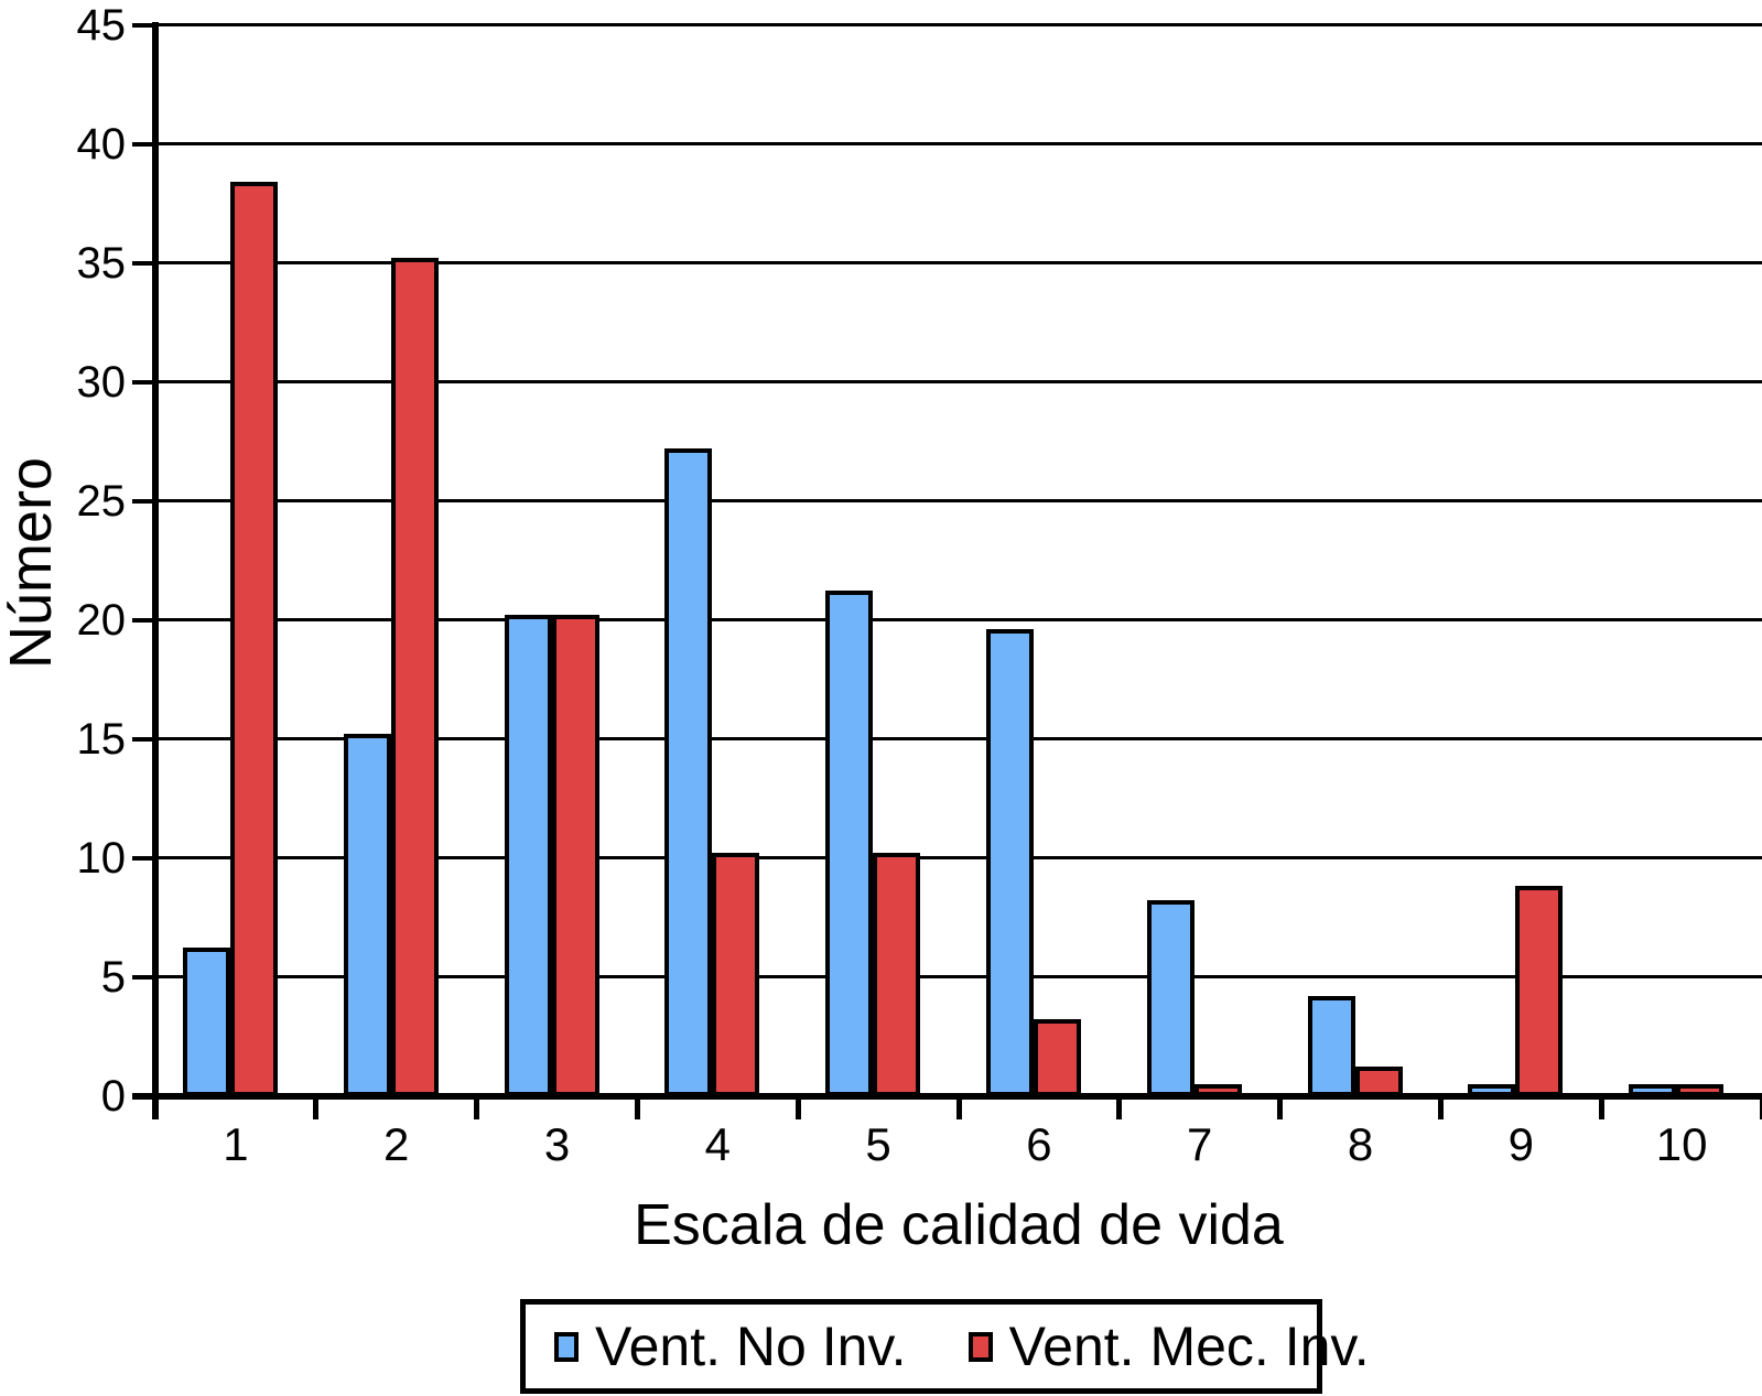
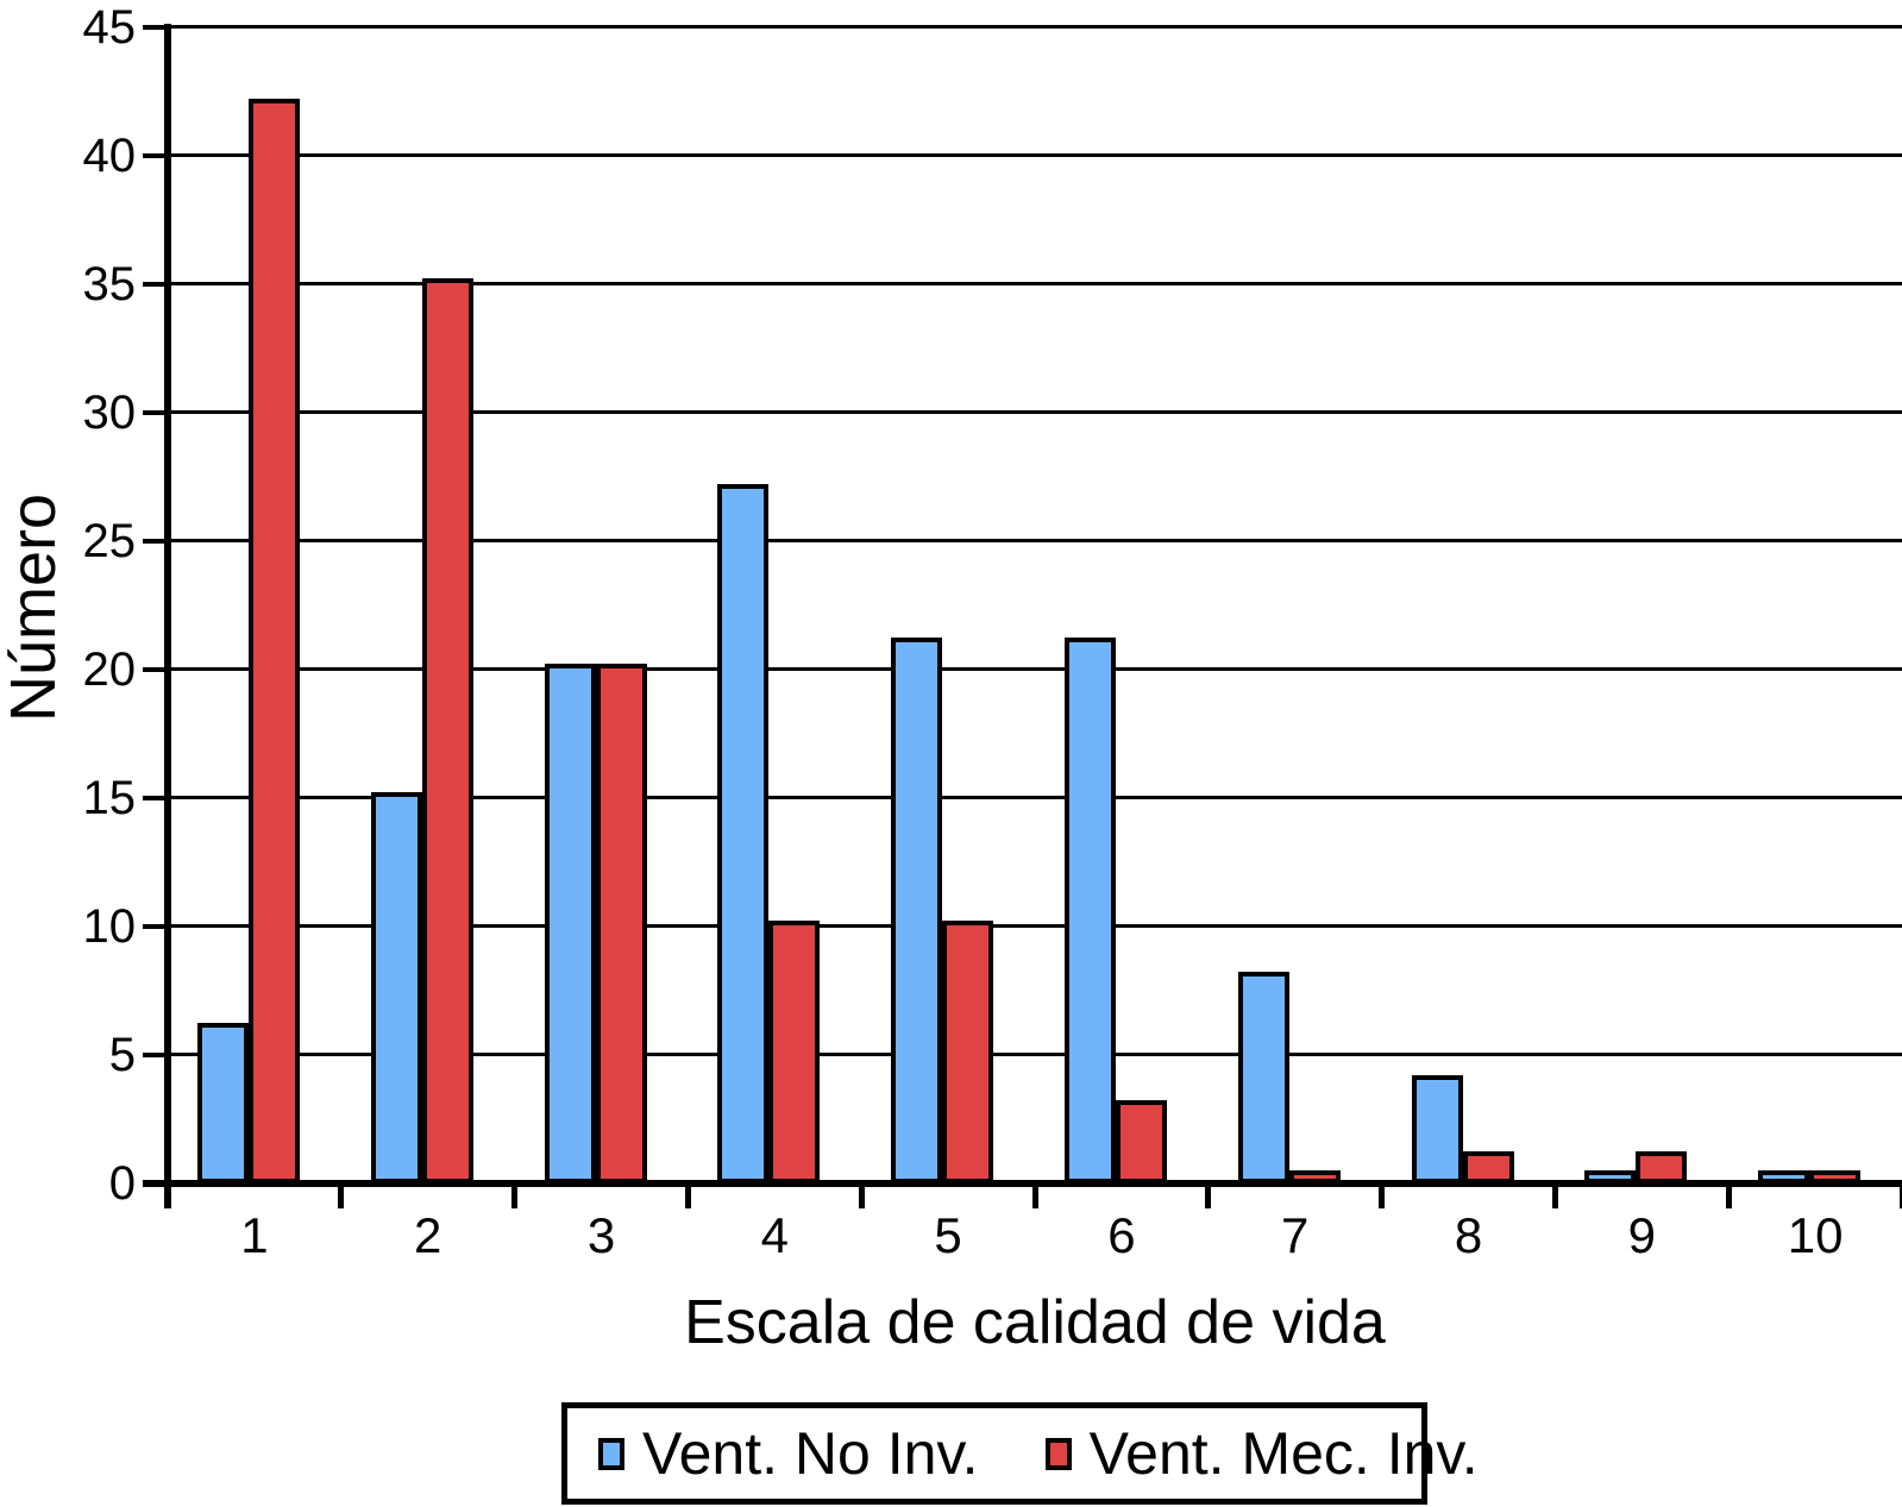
Vent. Mec. Inv./1: 38.2 -> 42.0
Vent. No Inv./6: 19.4 -> 21.0
Vent. Mec. Inv./9: 8.6 -> 1.0
